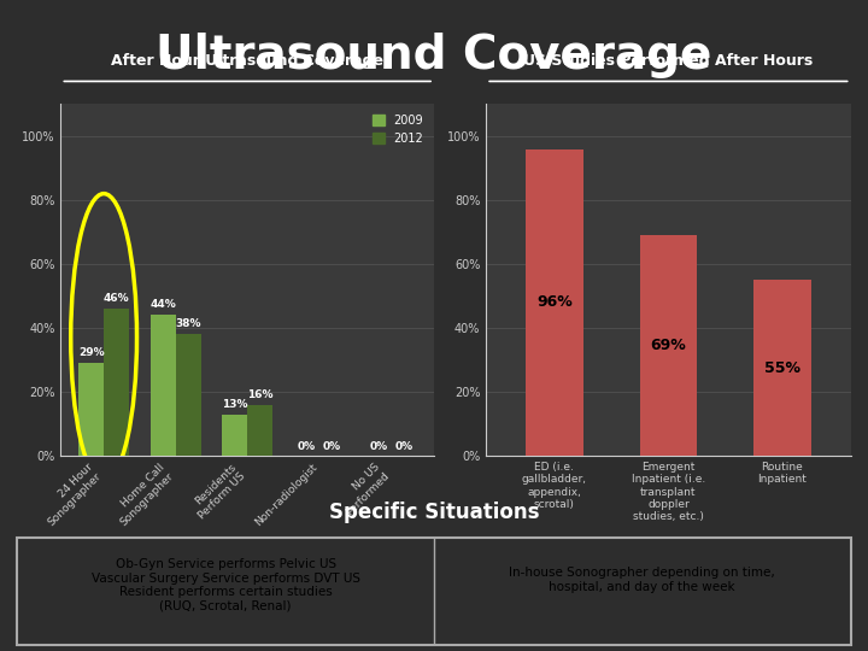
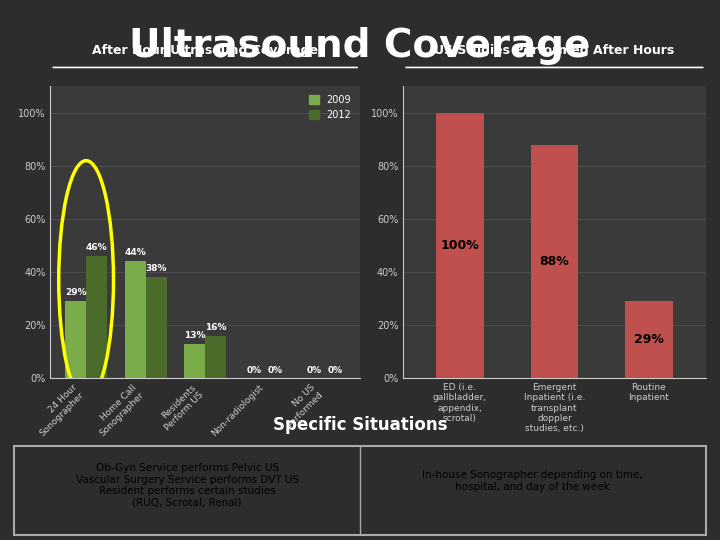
ED (i.e. gallbladder, appendix, scrotal): 96% -> 100%
Emergent Inpatient (i.e. transplant doppler studies, etc.): 69% -> 88%
Routine Inpatient: 55% -> 29%
